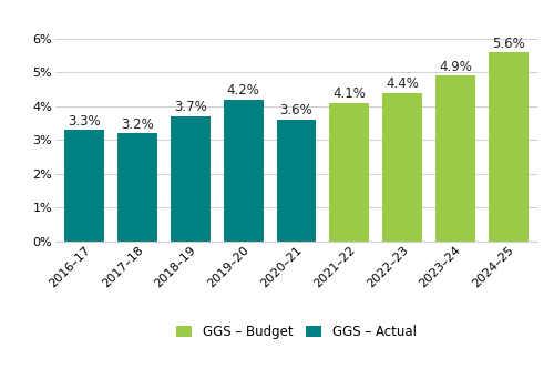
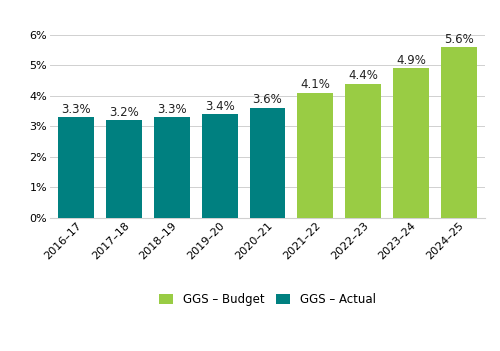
2018–19: 3.7% -> 3.3%
2019–20: 4.2% -> 3.4%
